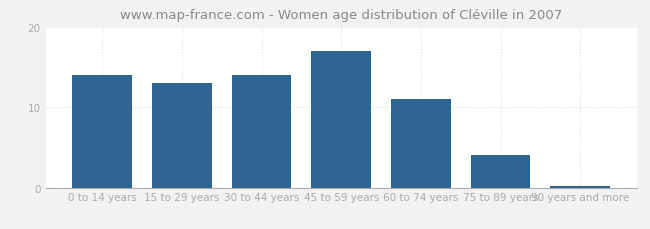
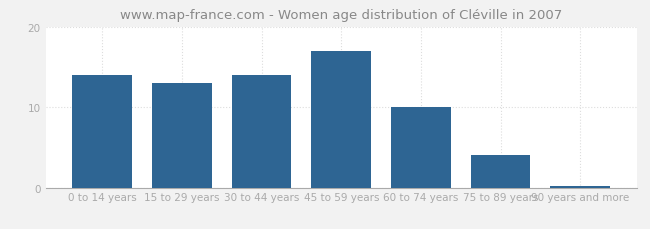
60 to 74 years: 11.0 -> 10.0
